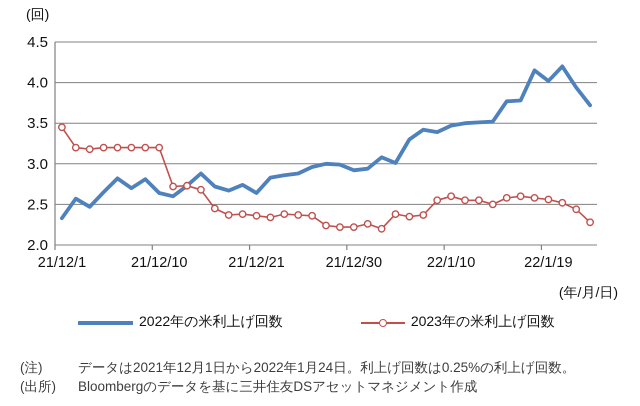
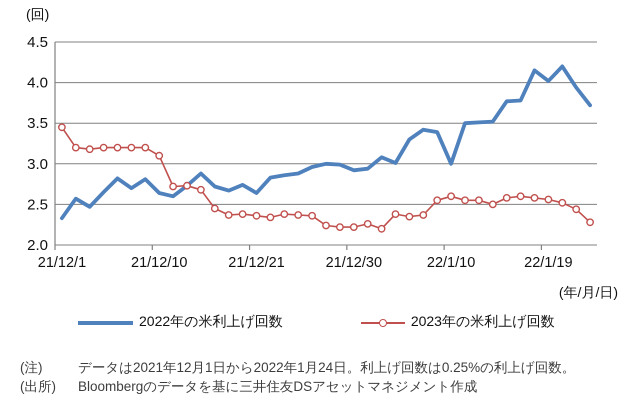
2023年の米利上げ回数/21/12/10: 3.2 -> 3.1
2022年の米利上げ回数/22/1/10: 3.5 -> 3.0
